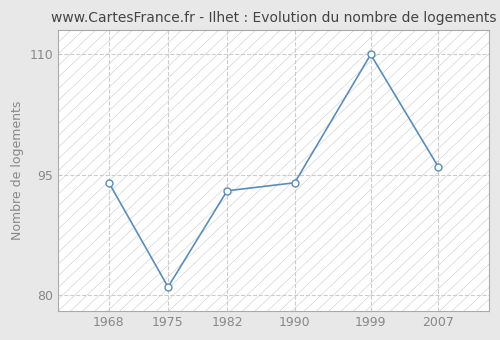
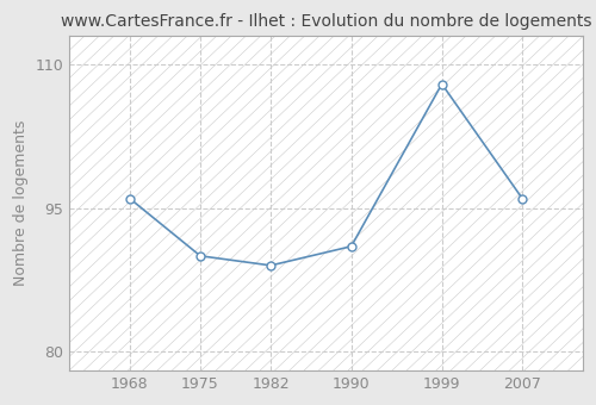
1968: 94 -> 96
1975: 81 -> 90
1982: 93 -> 89
1990: 94 -> 91
1999: 110 -> 108
